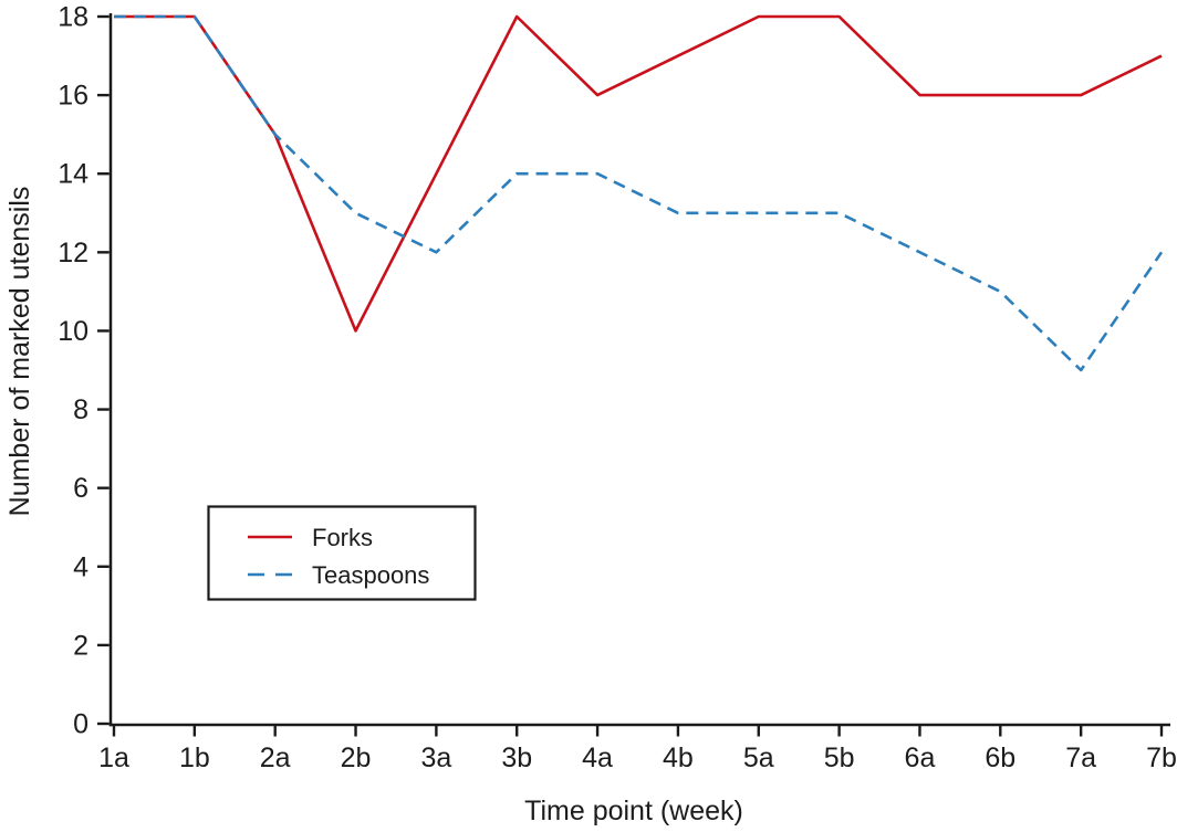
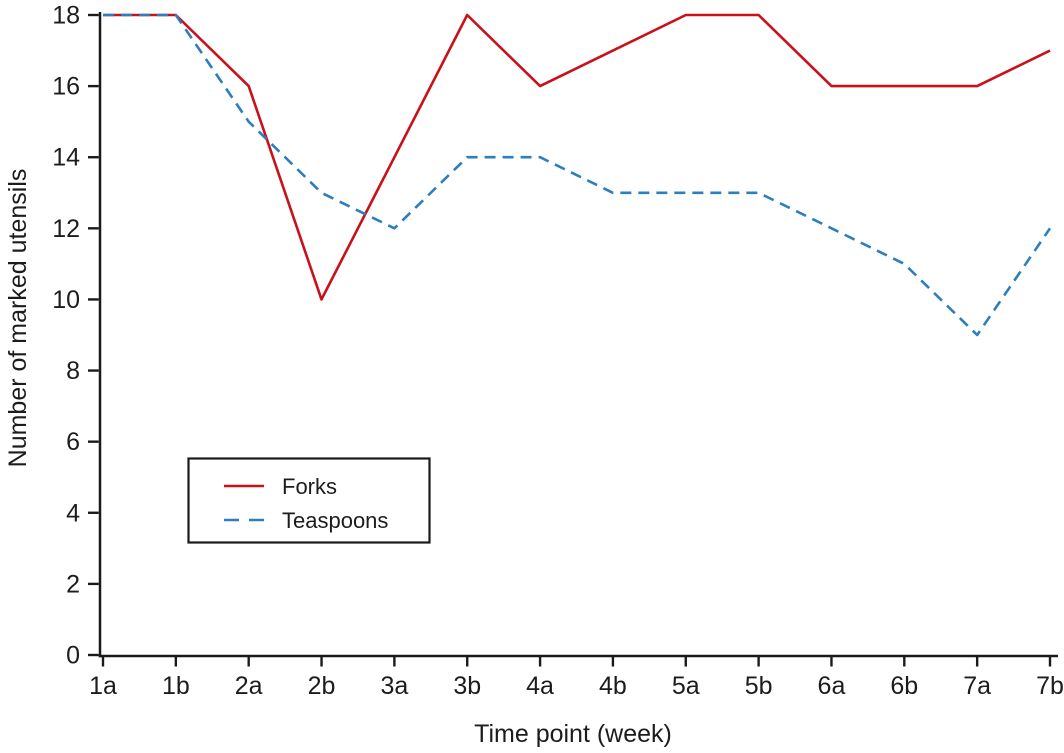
Forks/2a: 15 -> 16
